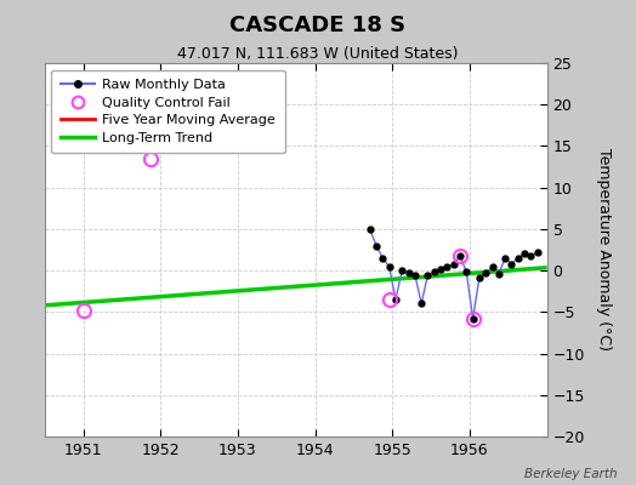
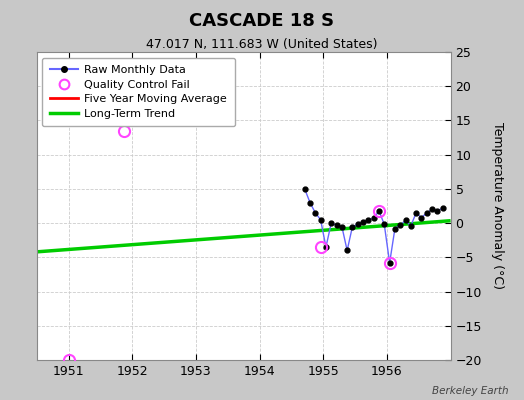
Quality Control Fail/1951: -4.8 -> -20.0
